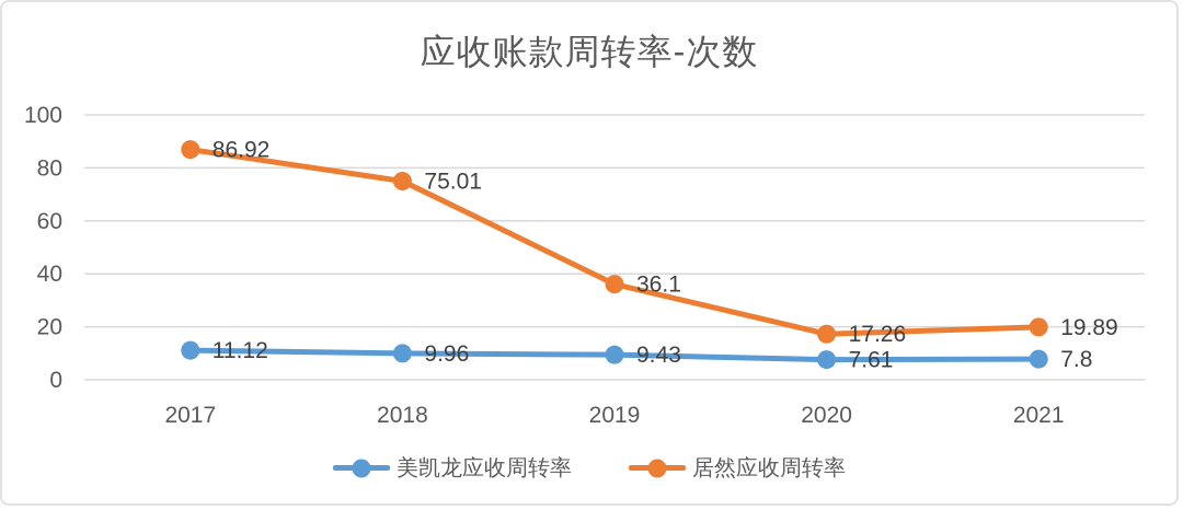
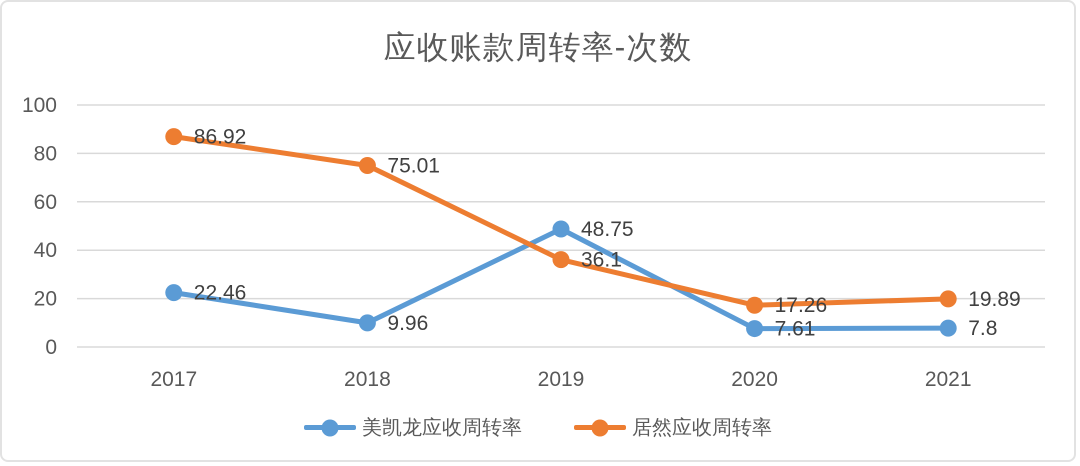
美凯龙应收周转率/2017: 11.12 -> 22.46
美凯龙应收周转率/2019: 9.43 -> 48.75
